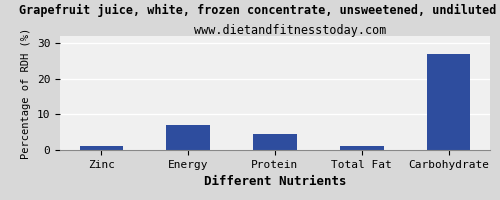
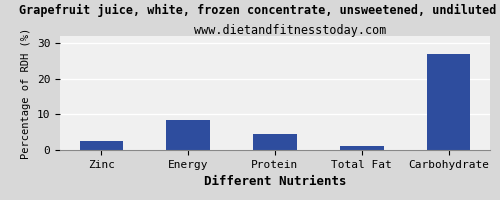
Zinc: 1.0 -> 2.5
Energy: 7.0 -> 8.5
